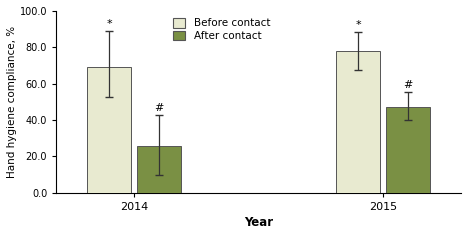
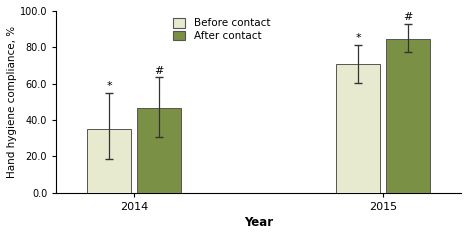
Before contact/2014: 69 -> 35
After contact/2014: 26 -> 46
Before contact/2015: 78 -> 71
After contact/2015: 47 -> 84
